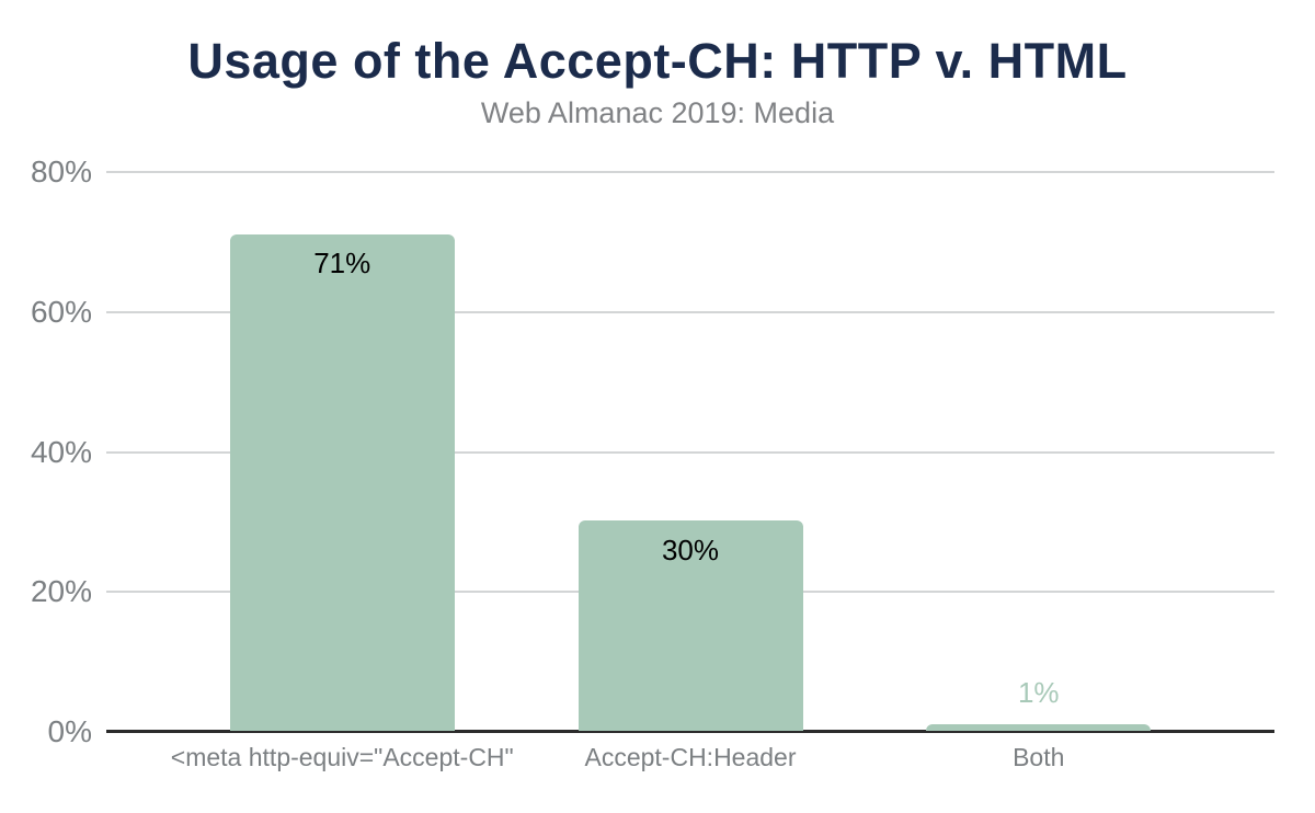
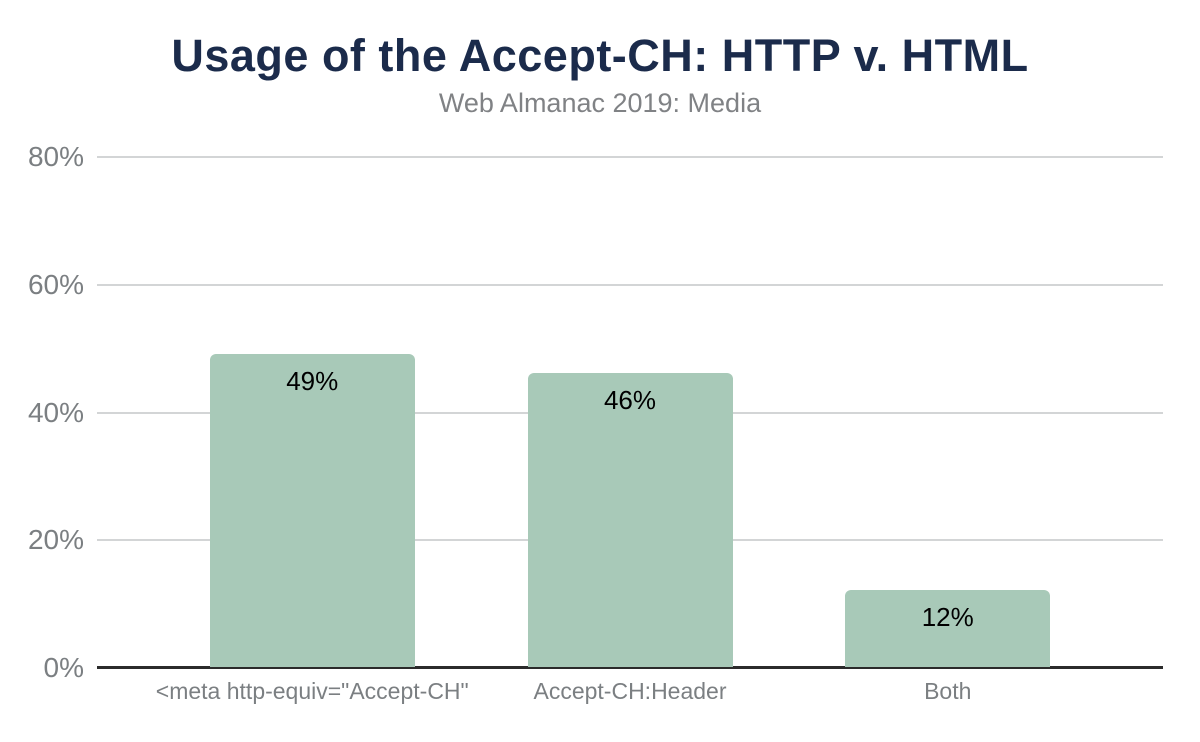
<meta http-equiv="Accept-CH": 71% -> 49%
Accept-CH:Header: 30% -> 46%
Both: 1% -> 12%
